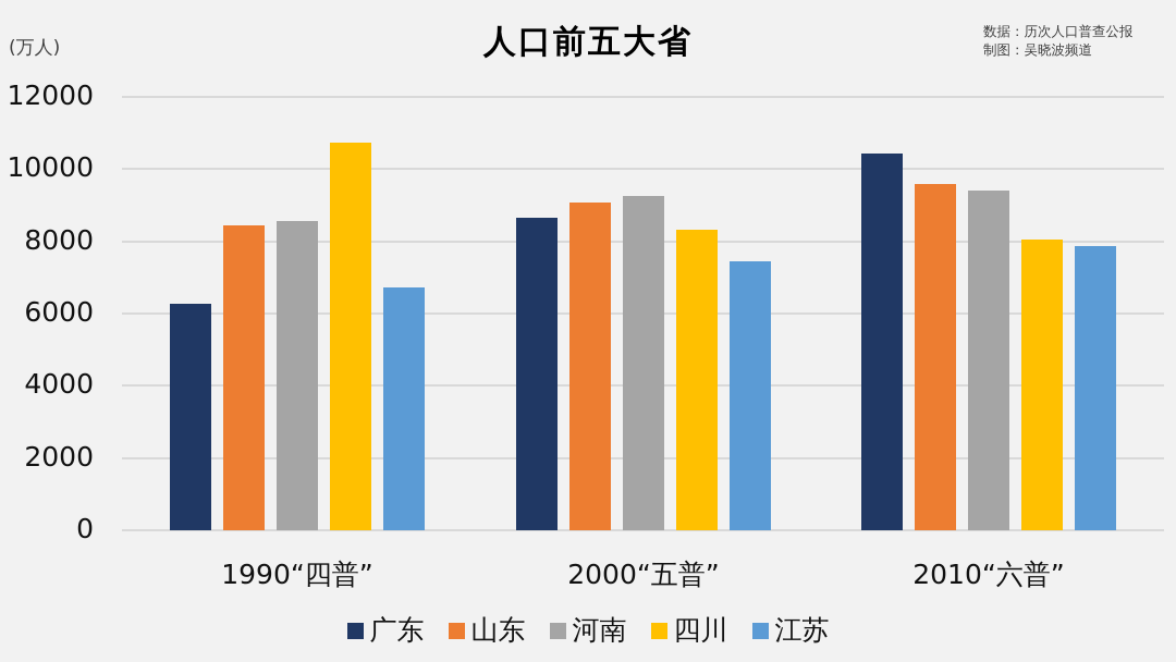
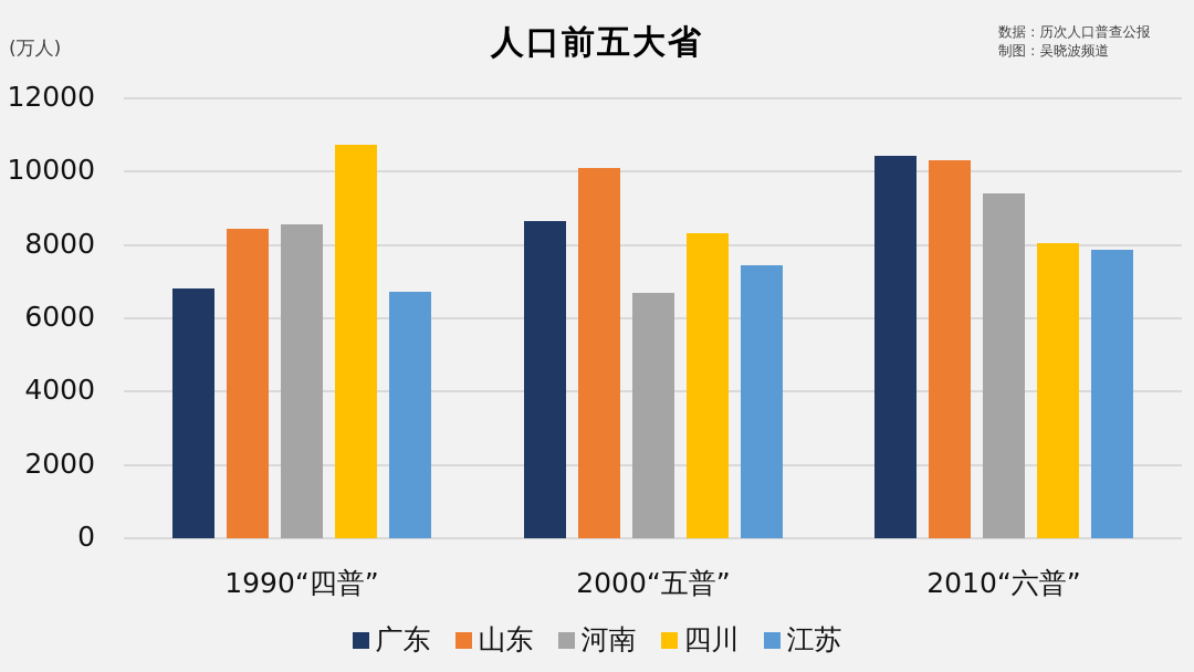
广东/1990“四普”: 6300 -> 6800
山东/2000“五普”: 9100 -> 10100
河南/2000“五普”: 9300 -> 6700
山东/2010“六普”: 9600 -> 10300
